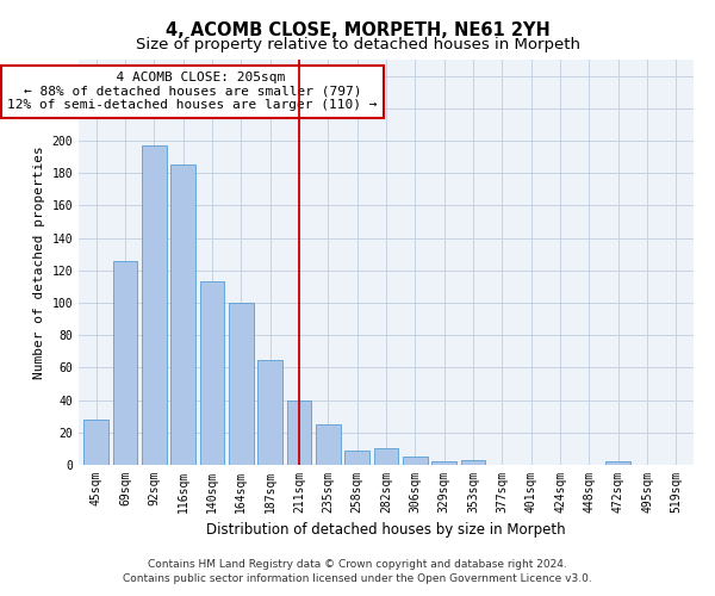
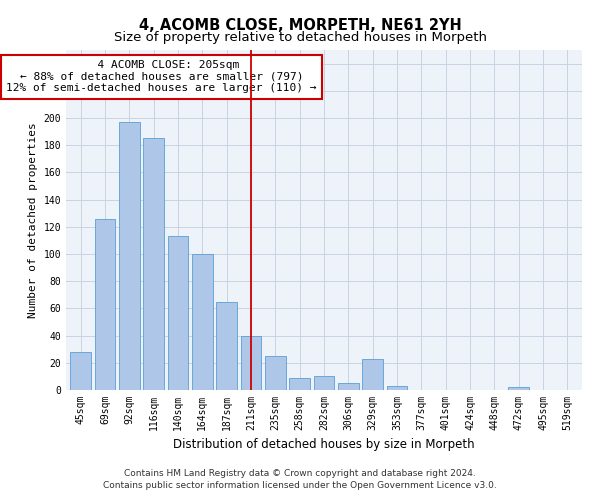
329sqm: 2 -> 23
